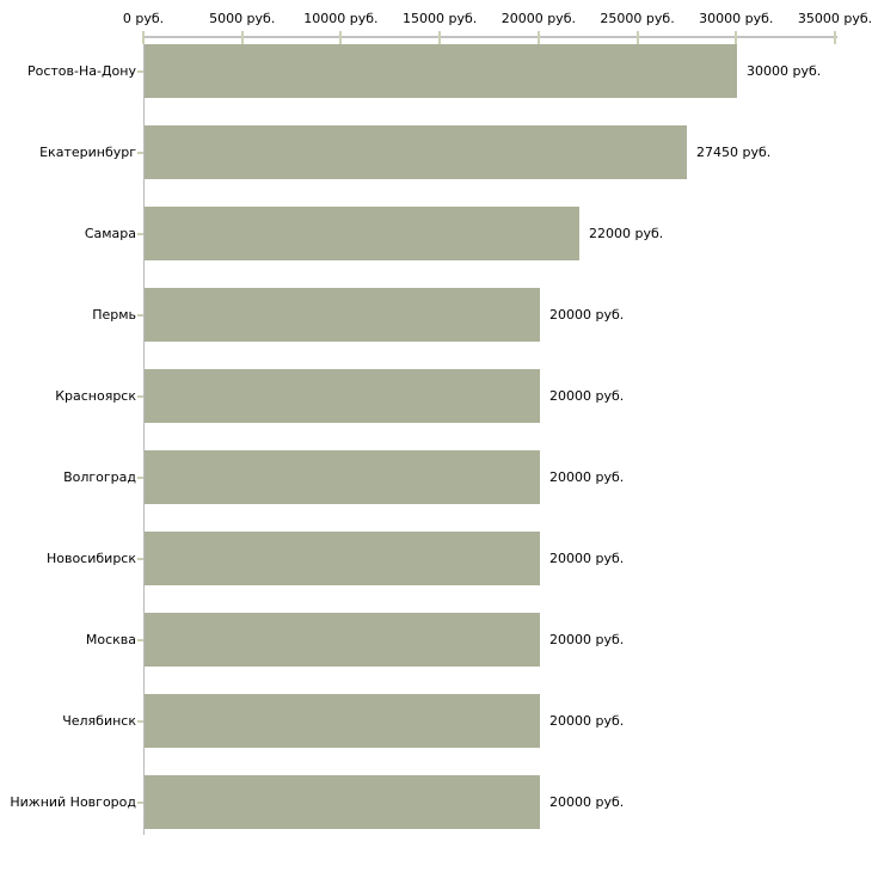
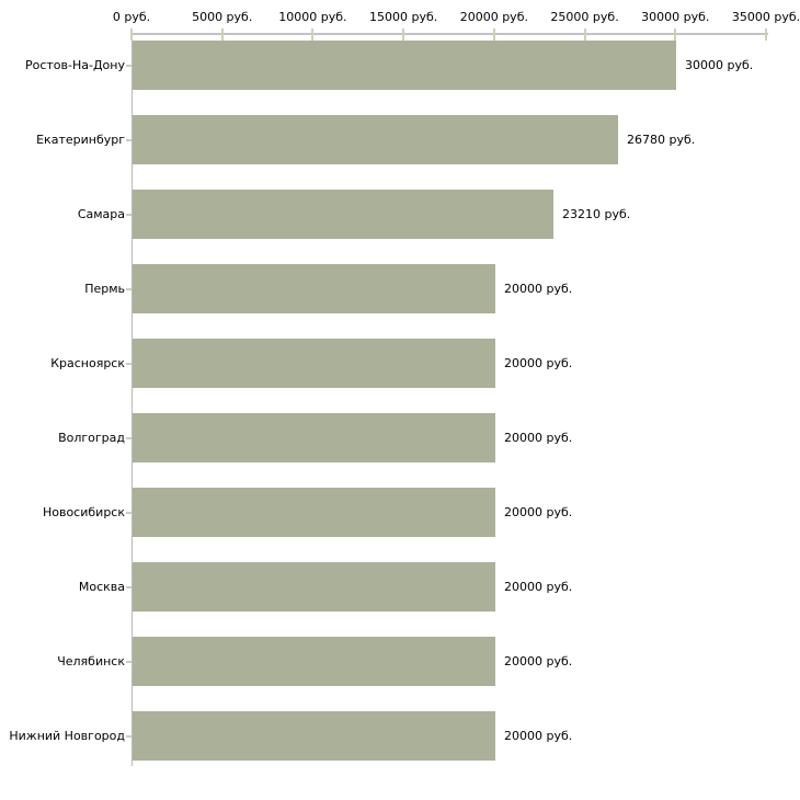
Екатеринбург: 27450 -> 26780
Самара: 22000 -> 23210
